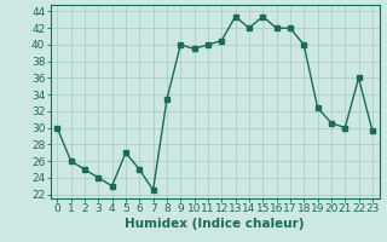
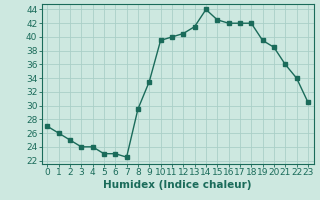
0: 30.0 -> 27.0
4: 23.0 -> 24.0
5: 27.0 -> 23.0
6: 25.0 -> 23.0
8: 33.4 -> 29.5
9: 40.0 -> 33.5
13: 43.4 -> 41.5
14: 42.0 -> 44.0
15: 43.4 -> 42.5
18: 40.0 -> 42.0
19: 32.4 -> 39.5
20: 30.6 -> 38.5
21: 30.0 -> 36.0
22: 36.0 -> 34.0
23: 29.6 -> 30.5
